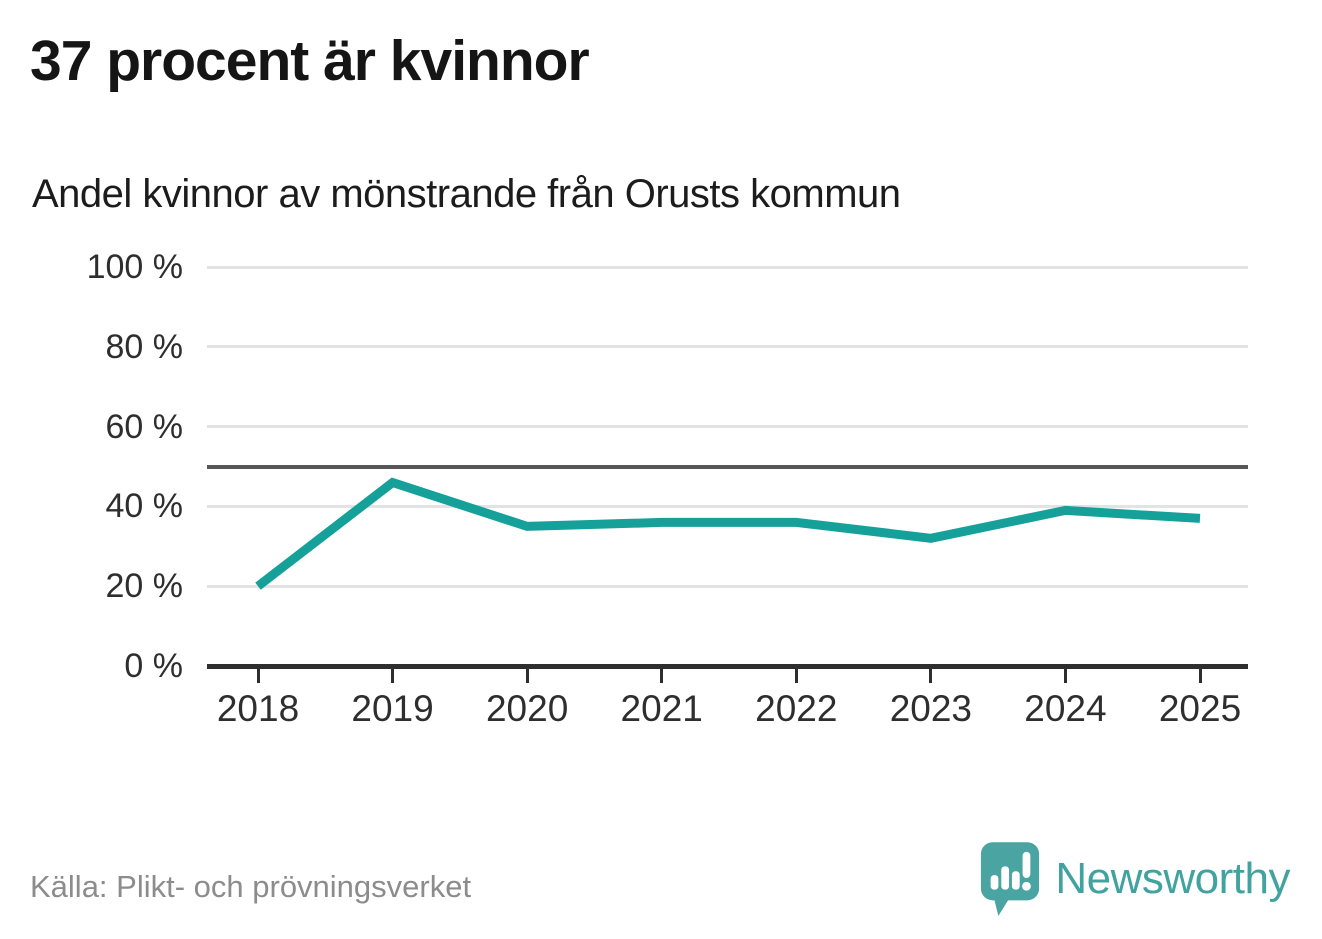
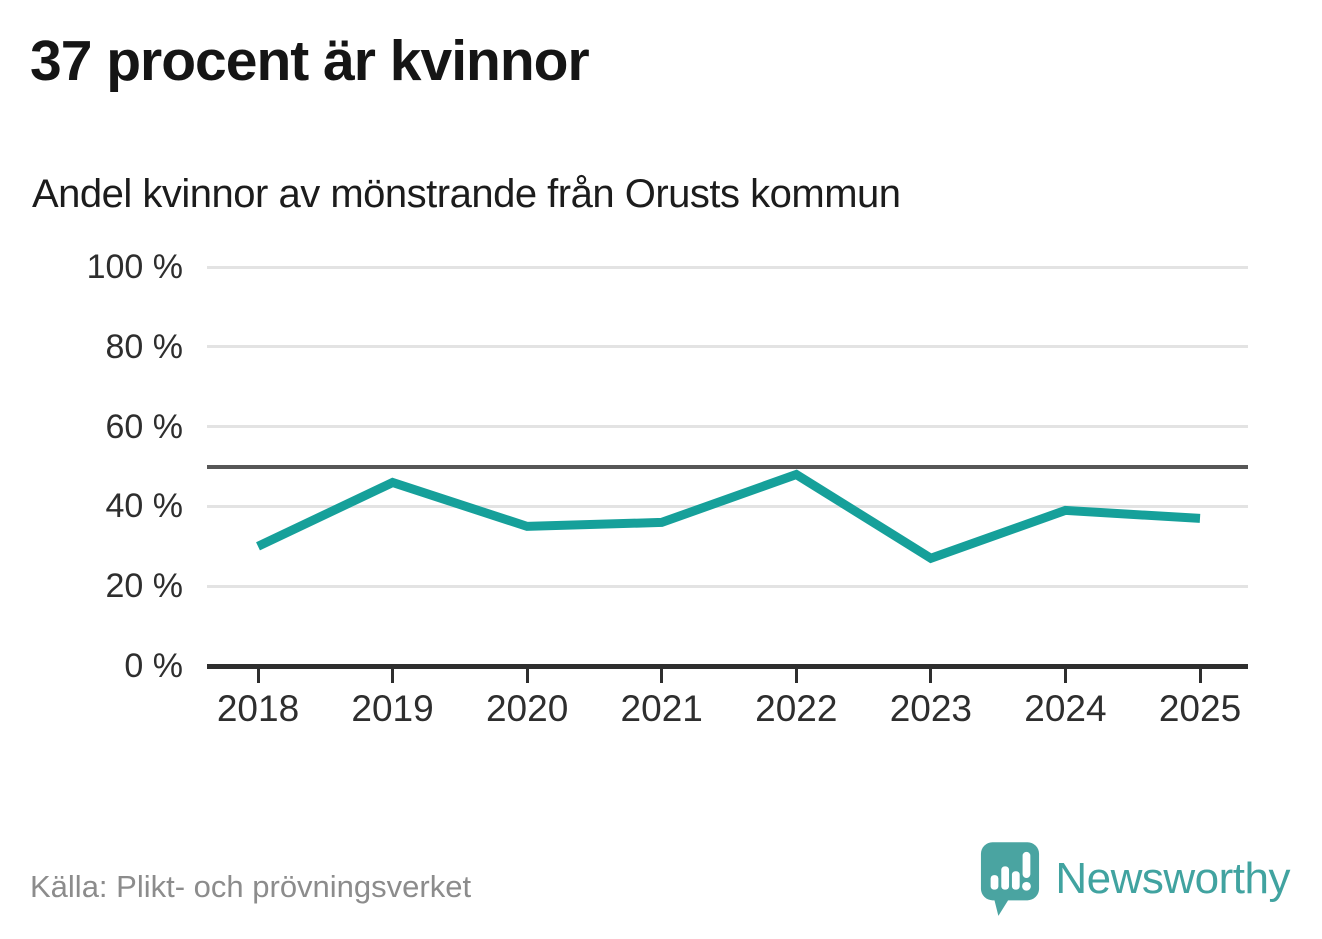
2018: 20% -> 30%
2022: 36% -> 48%
2023: 32% -> 27%
